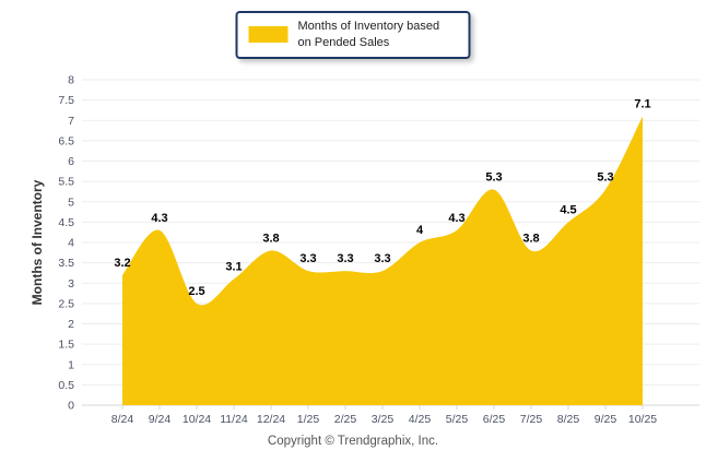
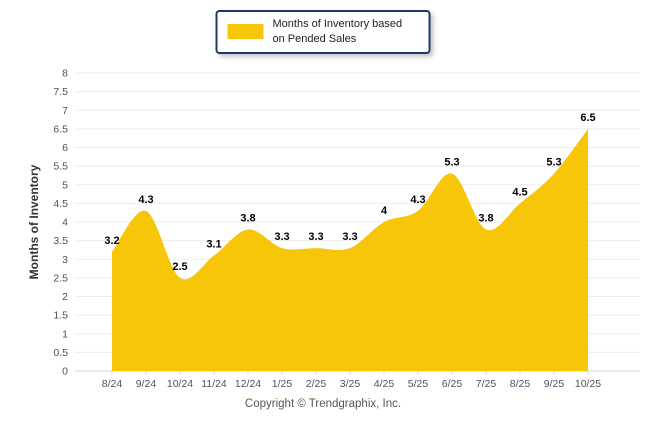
10/25: 7.1 -> 6.5
